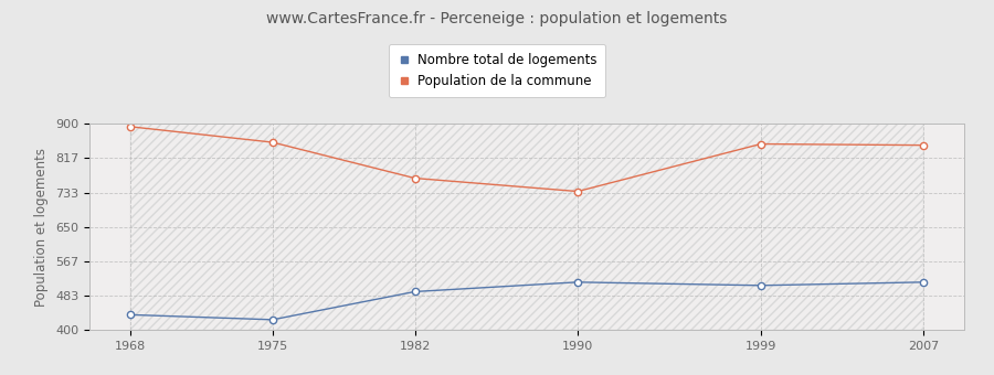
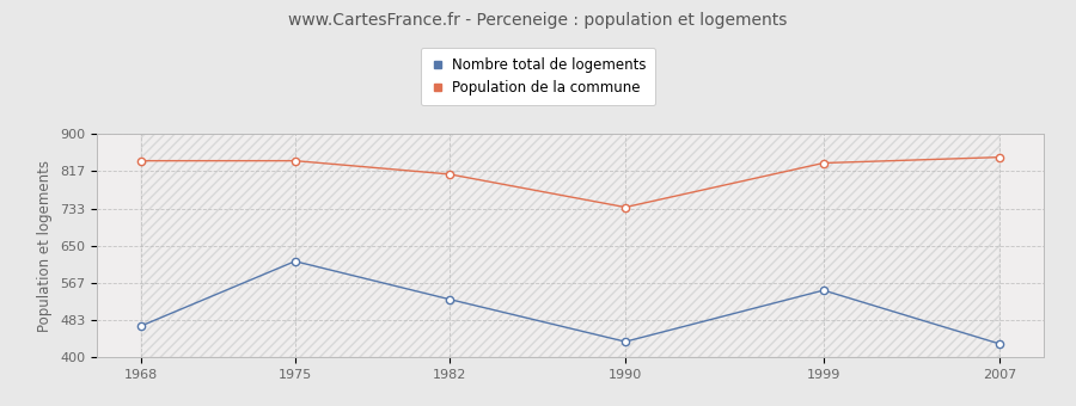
Nombre total de logements/1968: 437 -> 470
Population de la commune/1968: 893 -> 840
Nombre total de logements/1975: 425 -> 615
Population de la commune/1975: 855 -> 840
Nombre total de logements/1982: 493 -> 530
Population de la commune/1982: 768 -> 810
Nombre total de logements/1990: 516 -> 435
Nombre total de logements/1999: 508 -> 550
Population de la commune/1999: 851 -> 835
Nombre total de logements/2007: 516 -> 430
